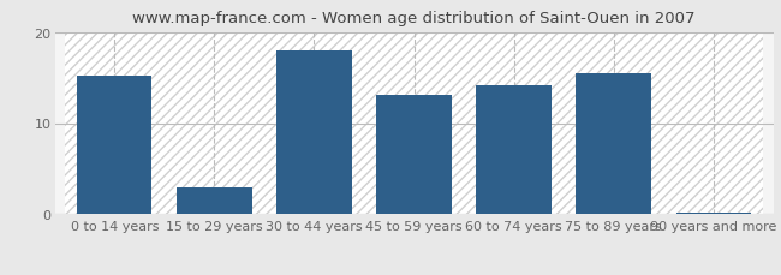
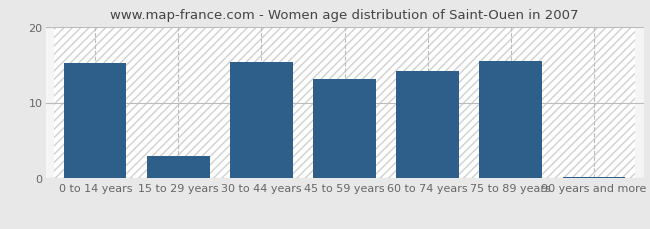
30 to 44 years: 18.0 -> 15.4
